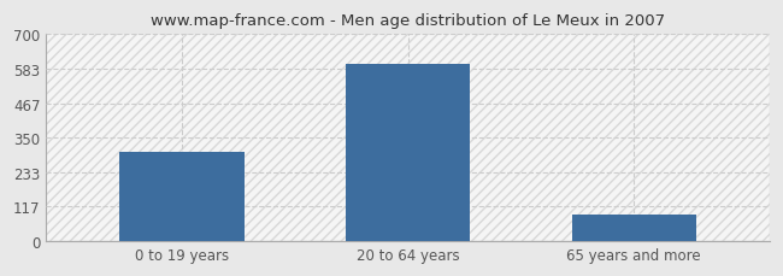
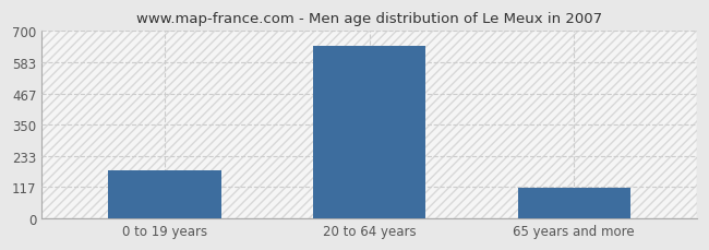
0 to 19 years: 302 -> 180
20 to 64 years: 600 -> 645
65 years and more: 90 -> 115
